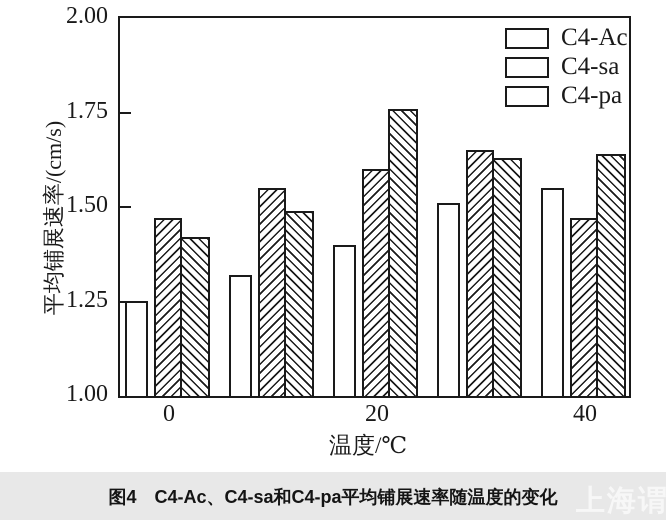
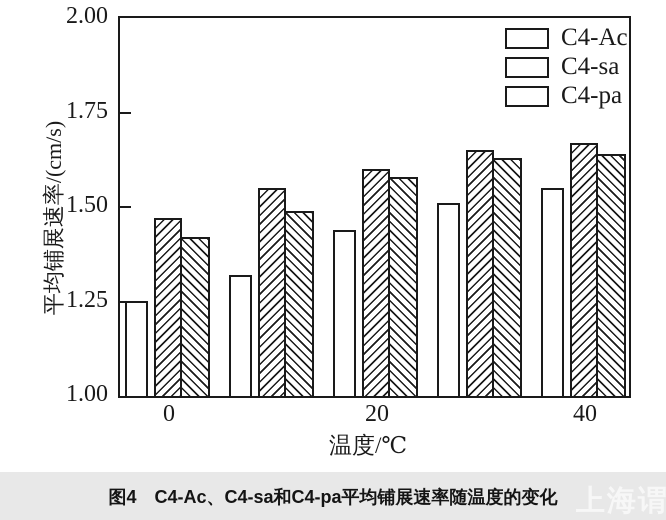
C4-Ac/20: 1.40 -> 1.44
C4-pa/20: 1.76 -> 1.58
C4-sa/40: 1.47 -> 1.67
